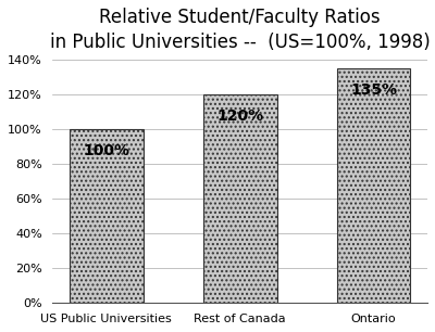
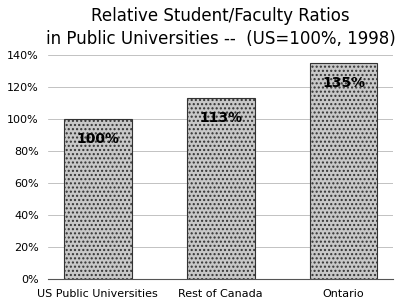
Rest of Canada: 120% -> 113%
